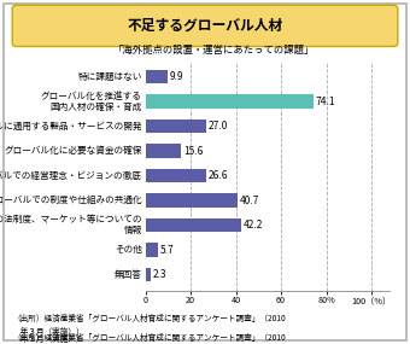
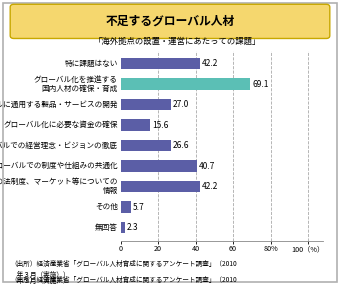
特に課題はない: 9.9 -> 42.2
グローバル化を推進する 国内人材の確保・育成: 74.1 -> 69.1
